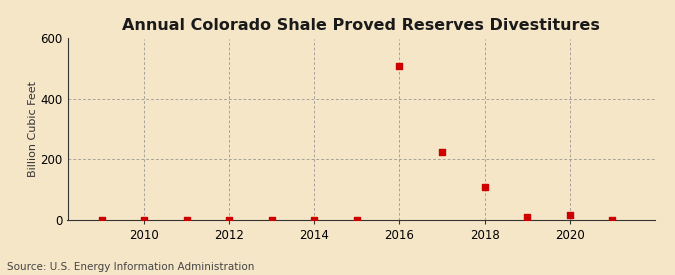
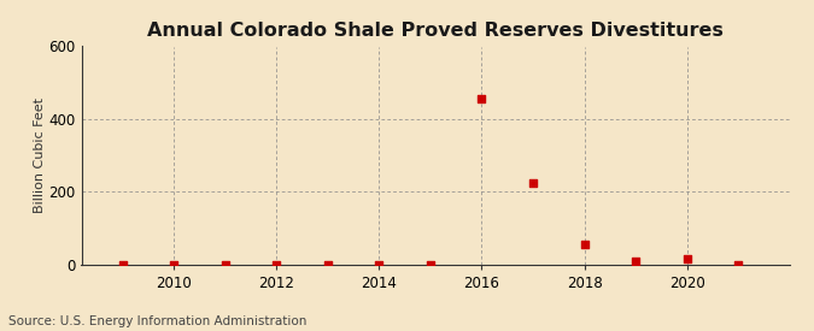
2016: 510 -> 455
2018: 110 -> 55
